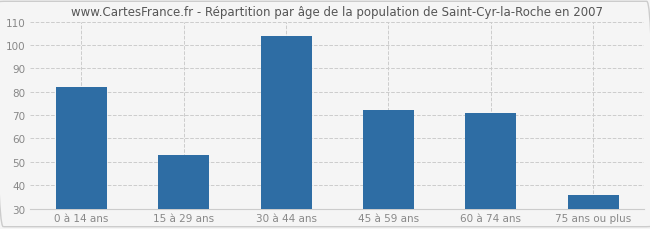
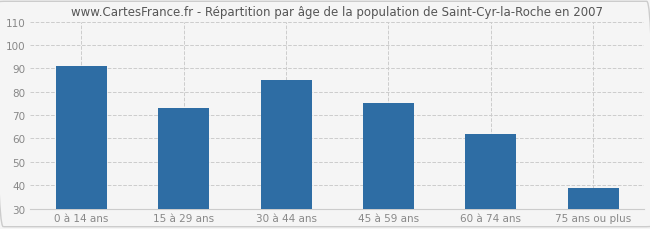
0 à 14 ans: 82 -> 91
15 à 29 ans: 53 -> 73
30 à 44 ans: 104 -> 85
45 à 59 ans: 72 -> 75
60 à 74 ans: 71 -> 62
75 ans ou plus: 36 -> 39
